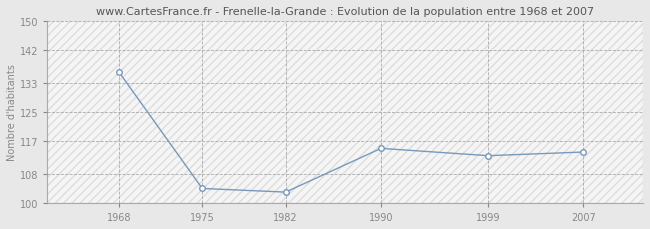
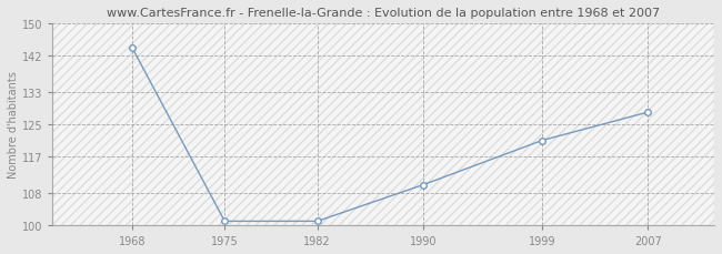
1968: 136 -> 144
1975: 104 -> 101
1982: 103 -> 101
1990: 115 -> 110
1999: 113 -> 121
2007: 114 -> 128
